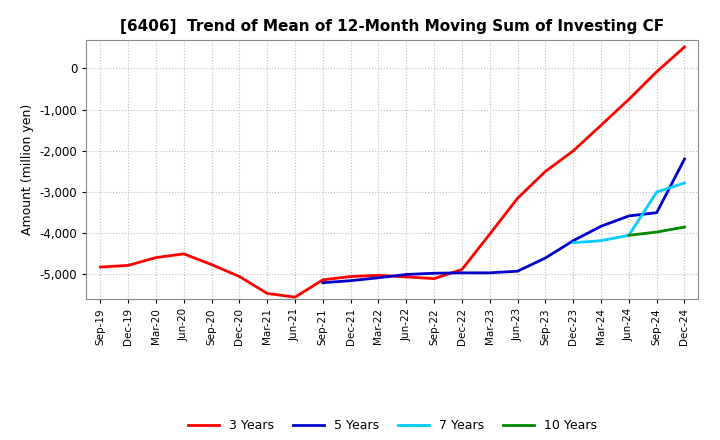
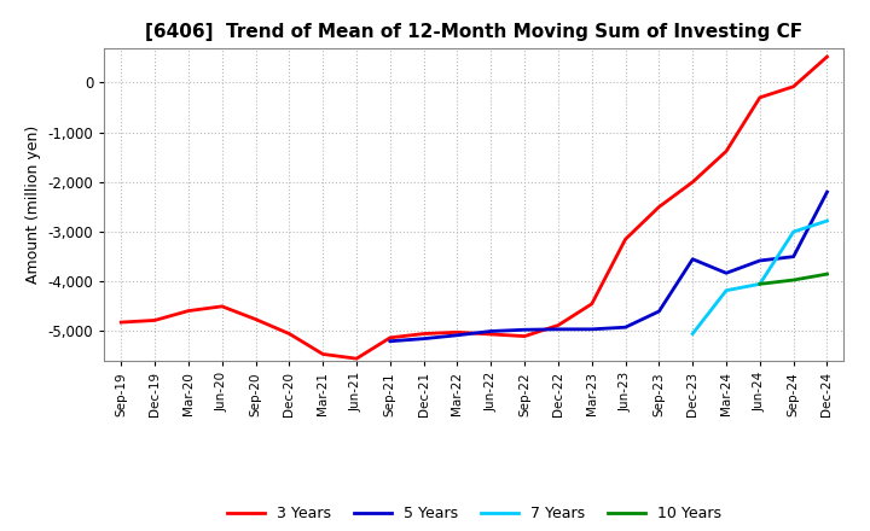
3 Years/Mar-23: -4,020 -> -4,450
5 Years/Dec-23: -4,180 -> -3,550
7 Years/Dec-23: -4,230 -> -5,050
3 Years/Jun-24: -750 -> -300
